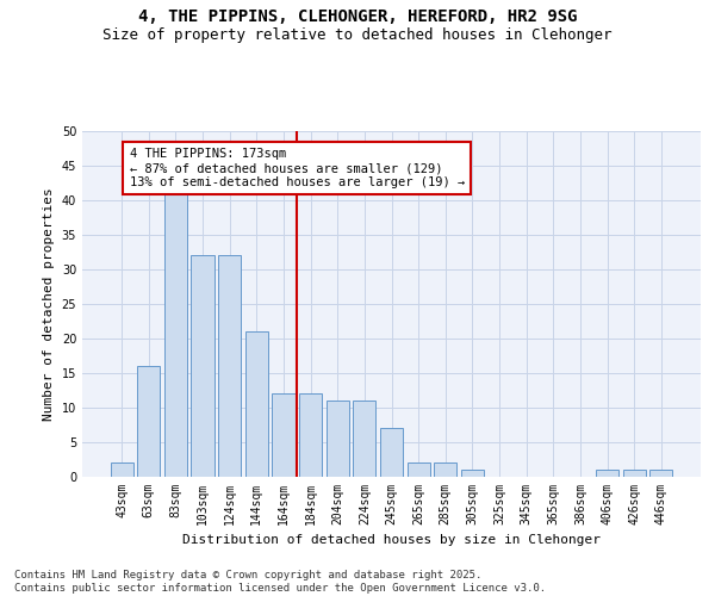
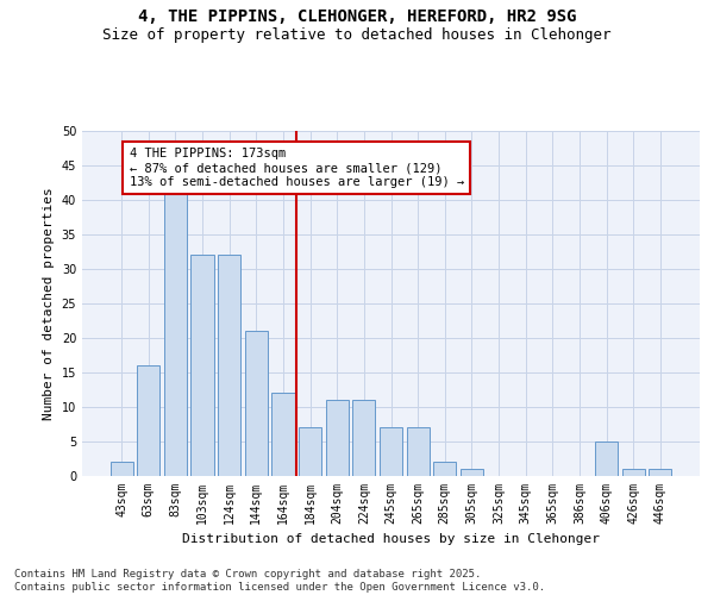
184sqm: 12 -> 7
265sqm: 2 -> 7
406sqm: 1 -> 5
